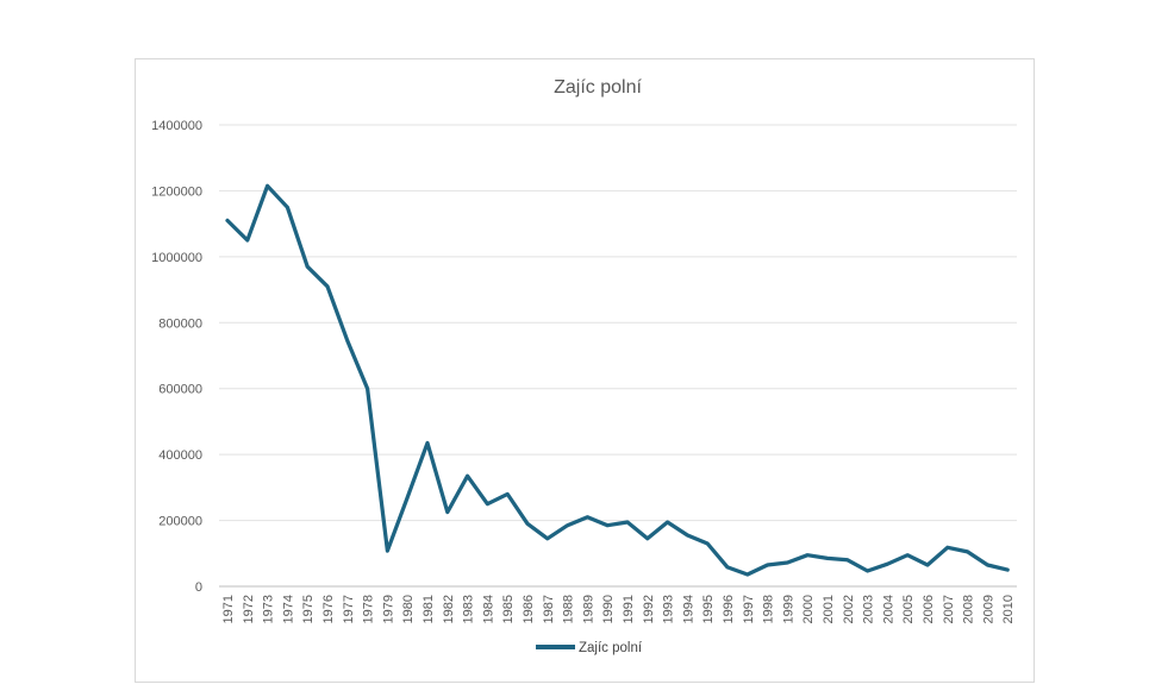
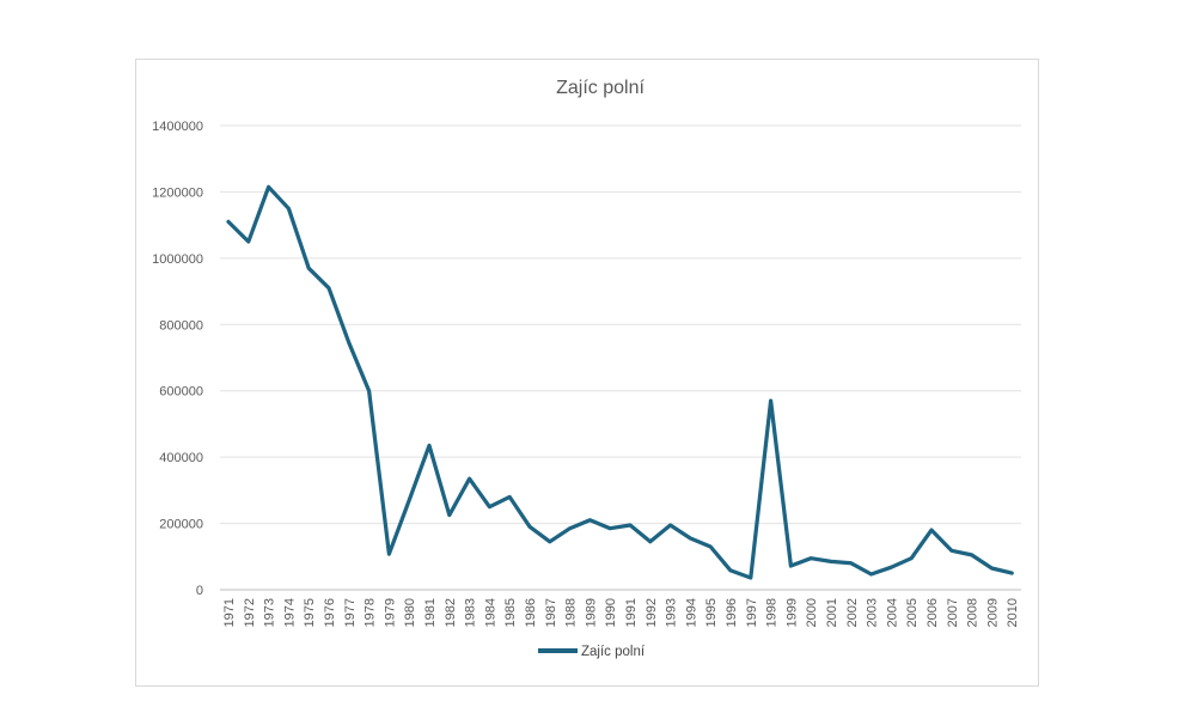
1998: 60000 -> 570000
2006: 60000 -> 180000
